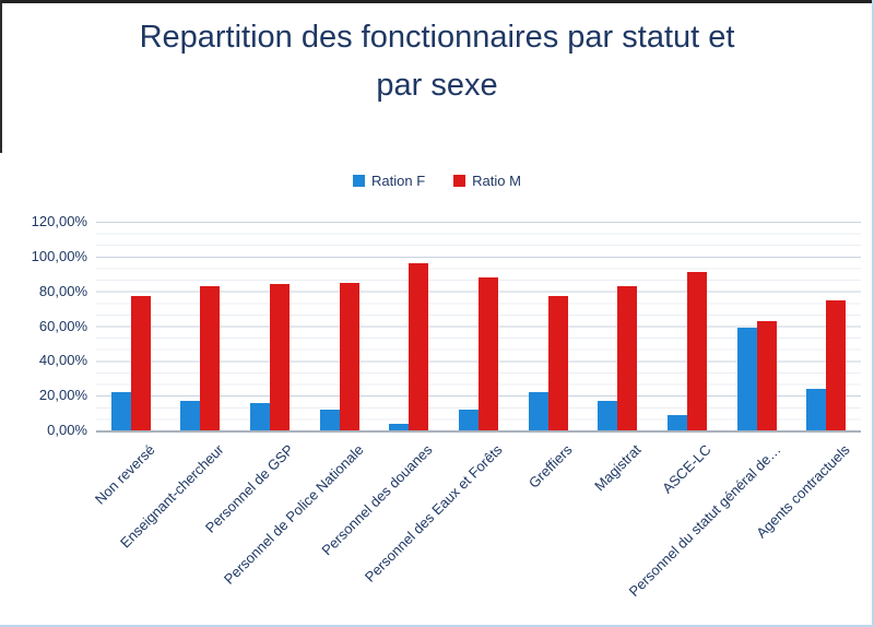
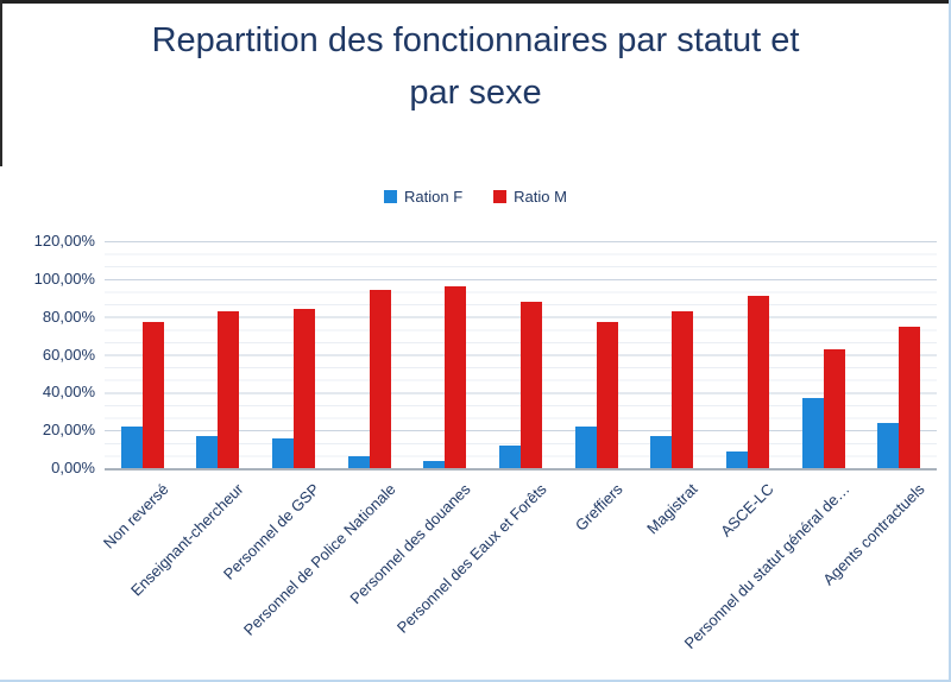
Ration F/Personnel de Police Nationale: 12% -> 6%
Ratio M/Personnel de Police Nationale: 85% -> 94%
Ration F/Personnel du statut général de…: 59% -> 37%
